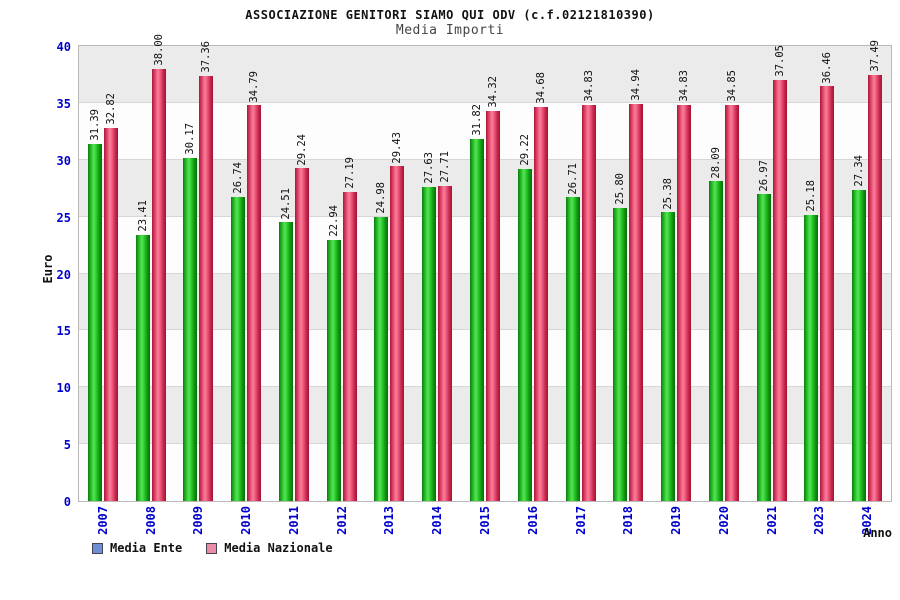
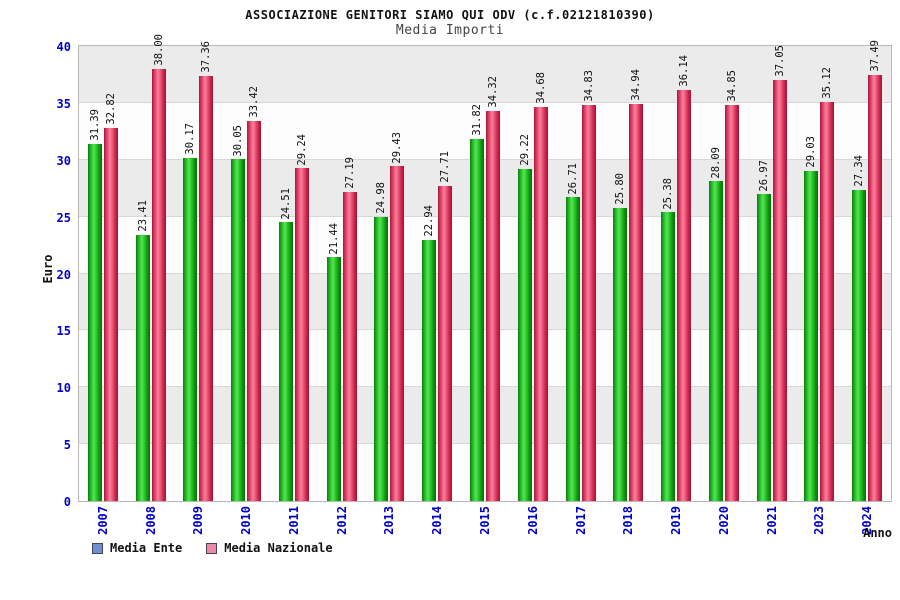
Media Ente/2010: 26.74 -> 30.05
Media Nazionale/2010: 34.79 -> 33.42
Media Ente/2012: 22.94 -> 21.44
Media Ente/2014: 27.63 -> 22.94
Media Nazionale/2019: 34.83 -> 36.14
Media Ente/2023: 25.18 -> 29.03
Media Nazionale/2023: 36.46 -> 35.12
